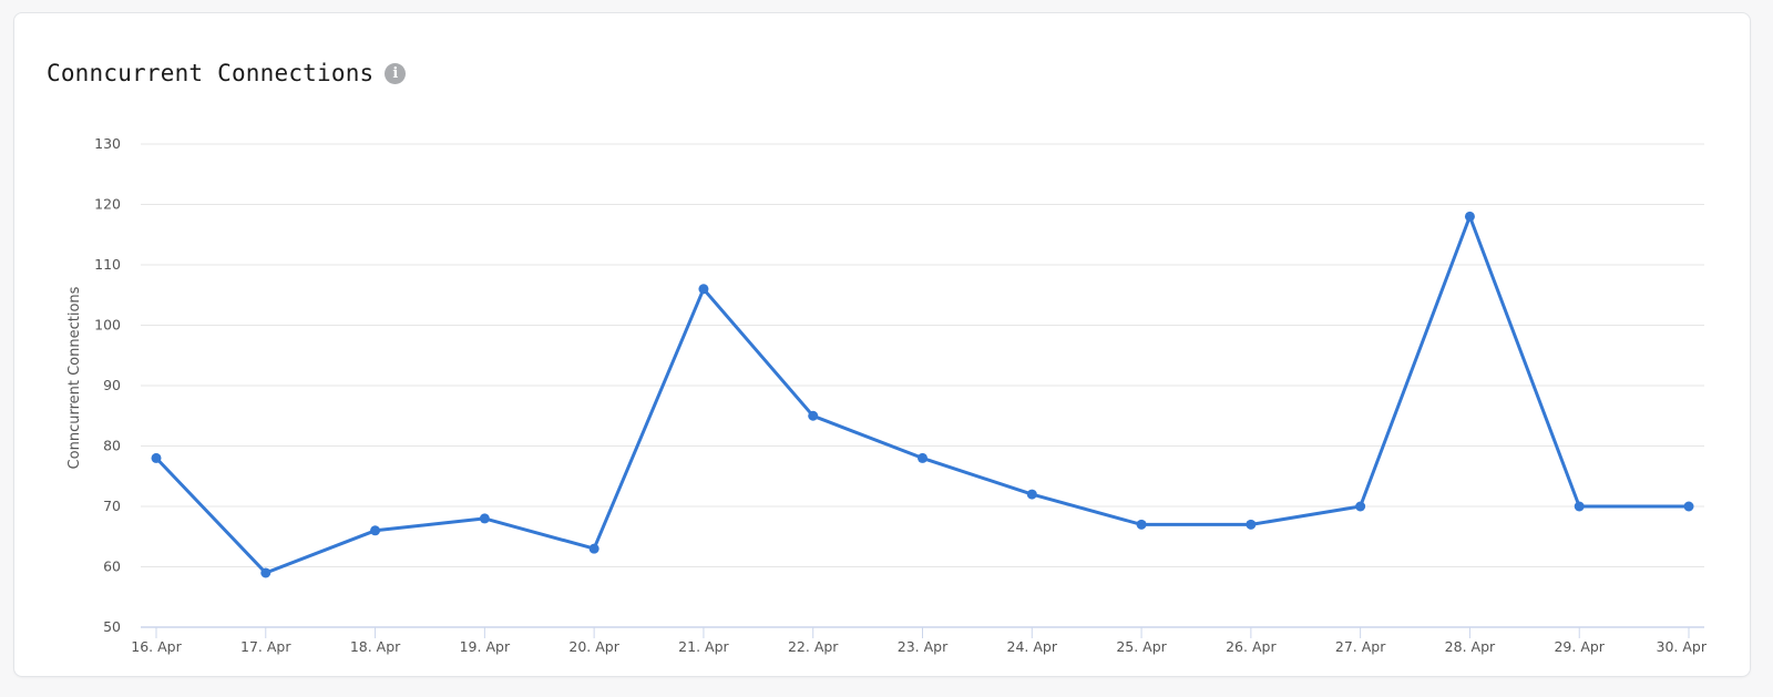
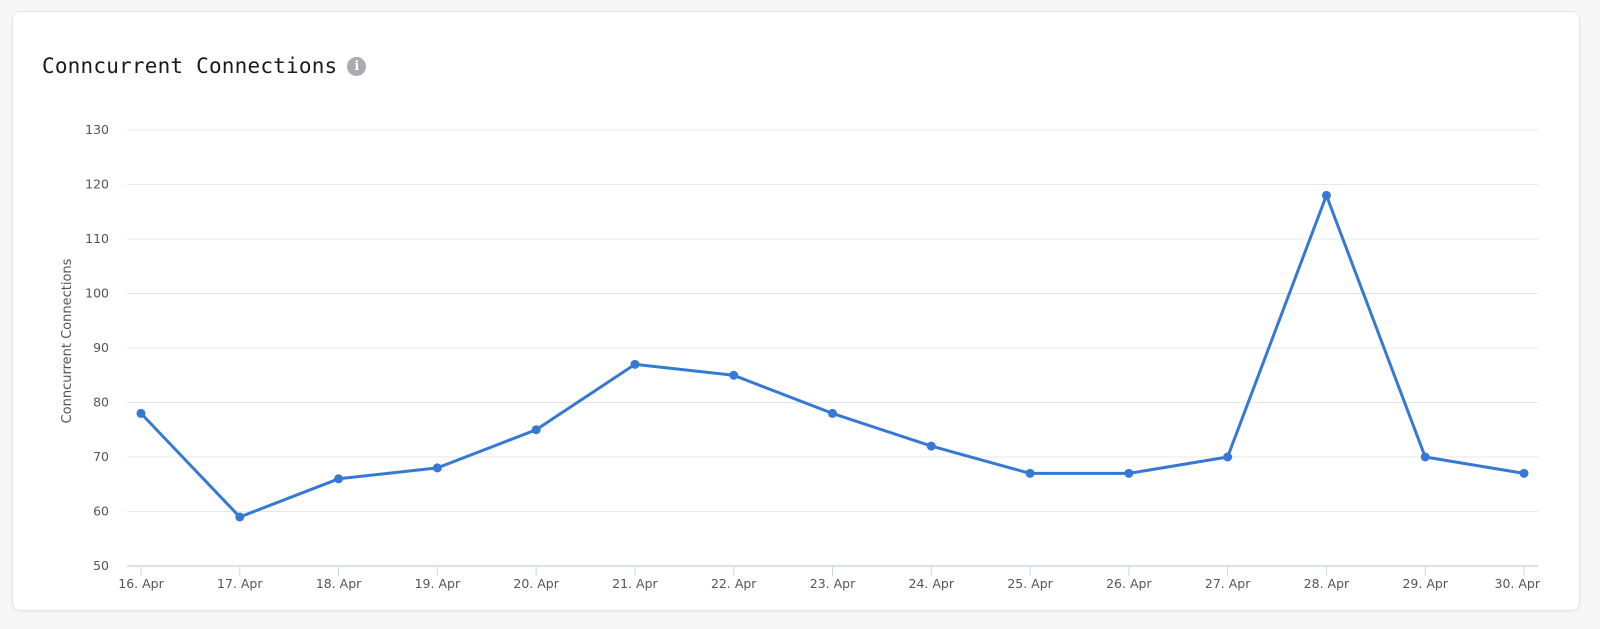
20. Apr: 63 -> 75
21. Apr: 106 -> 87
30. Apr: 70 -> 67
